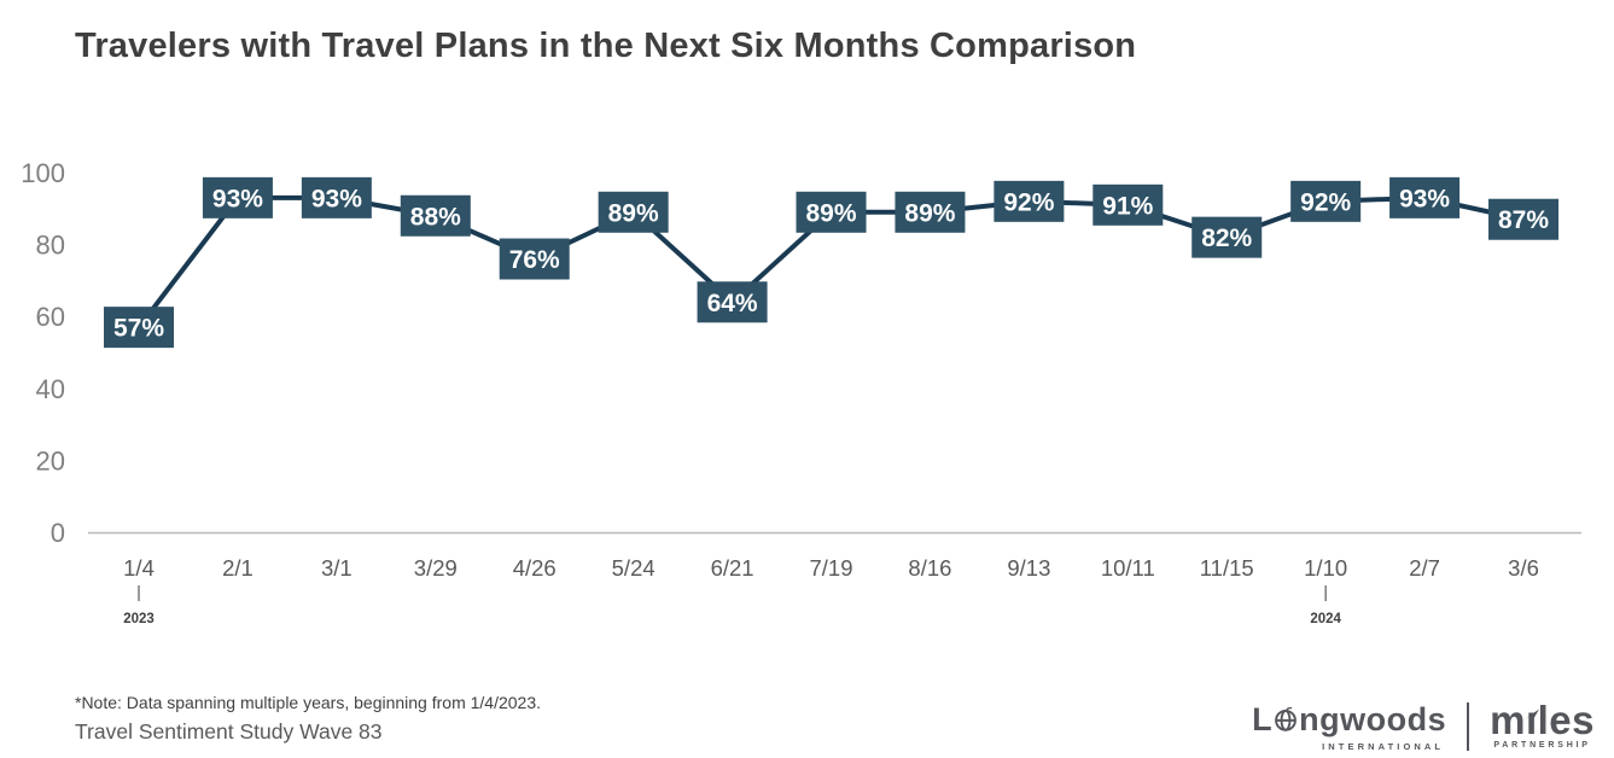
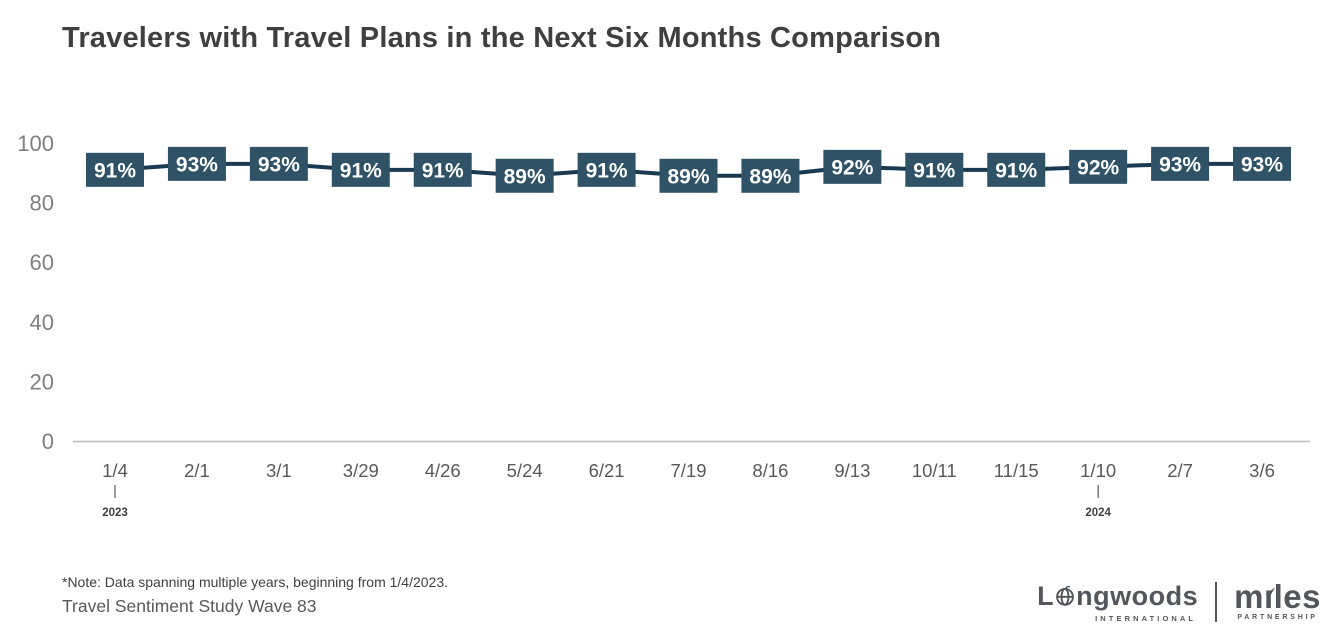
1/4: 57% -> 91%
3/29: 88% -> 91%
4/26: 76% -> 91%
6/21: 64% -> 91%
11/15: 82% -> 91%
3/6: 87% -> 93%
